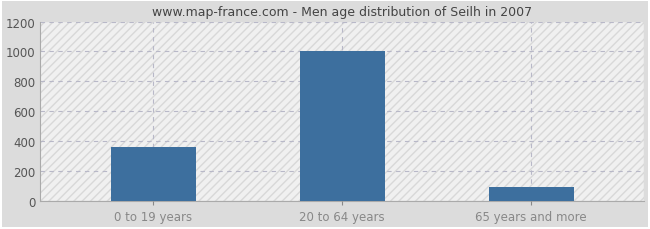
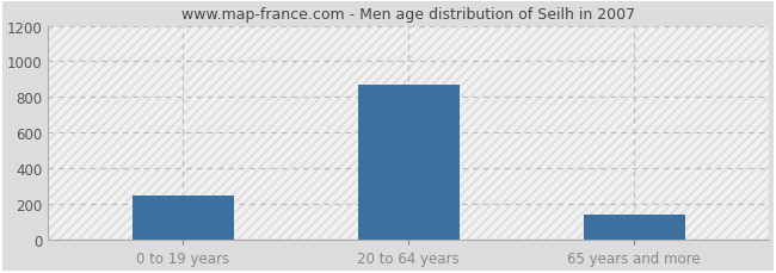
0 to 19 years: 360 -> 250
20 to 64 years: 1000 -> 870
65 years and more: 100 -> 140
